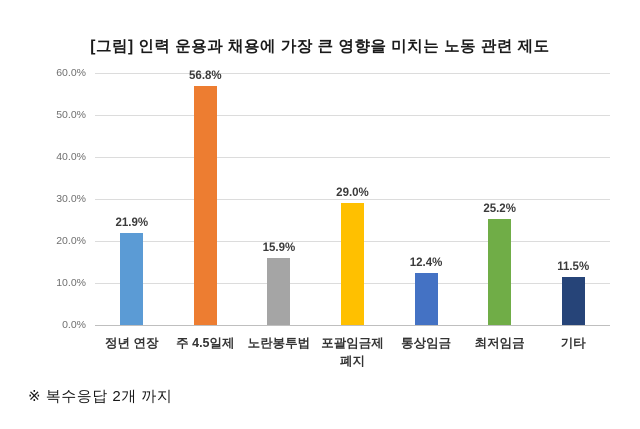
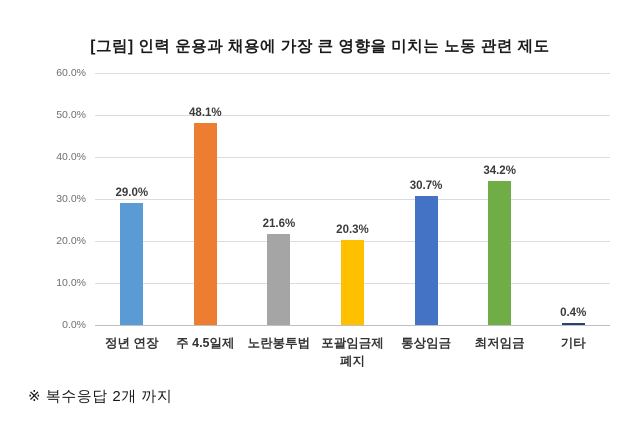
정년 연장: 21.9% -> 29.0%
주 4.5일제: 56.8% -> 48.1%
노란봉투법: 15.9% -> 21.6%
포괄임금제 폐지: 29.0% -> 20.3%
통상임금: 12.4% -> 30.7%
최저임금: 25.2% -> 34.2%
기타: 11.5% -> 0.4%
